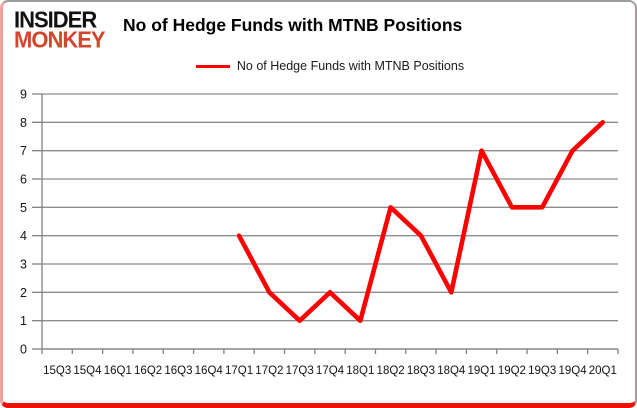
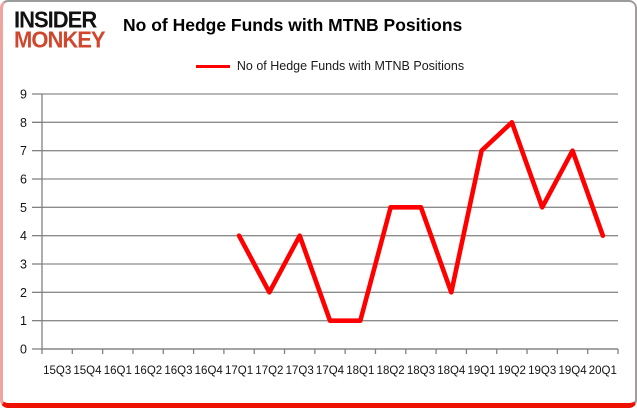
17Q3: 1 -> 4
17Q4: 2 -> 1
18Q3: 4 -> 5
19Q2: 5 -> 8
20Q1: 8 -> 4
